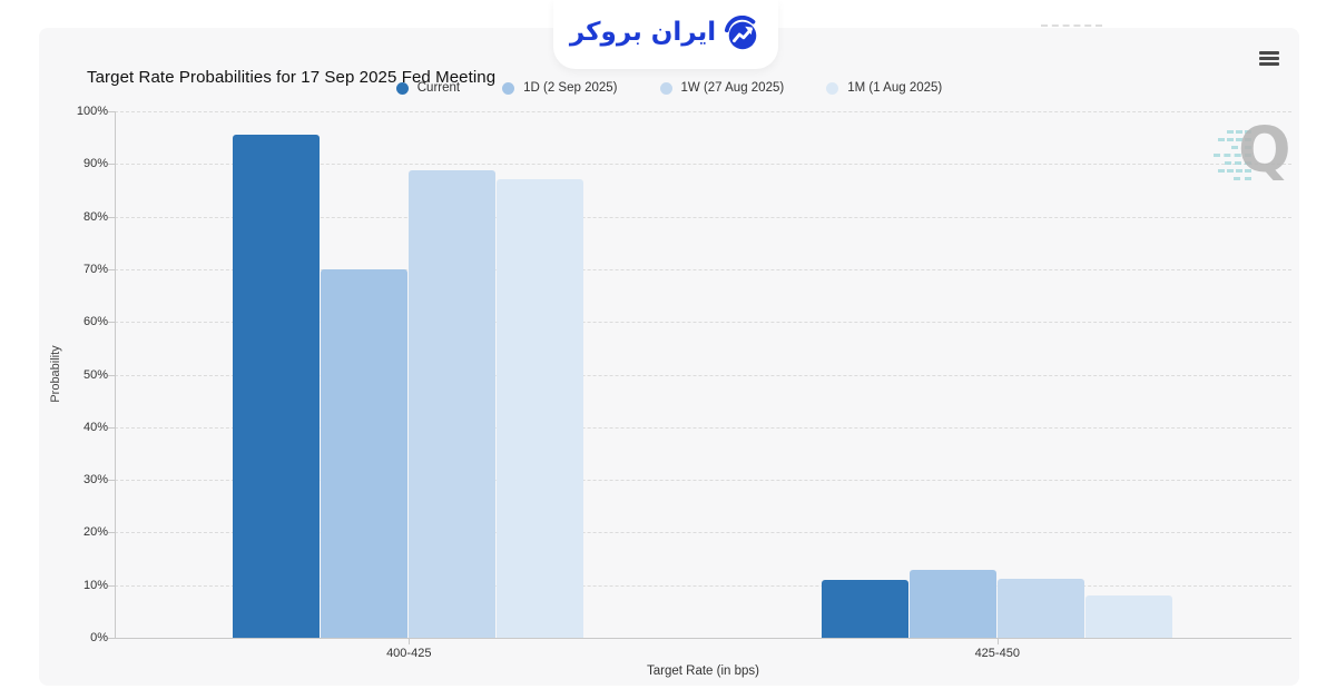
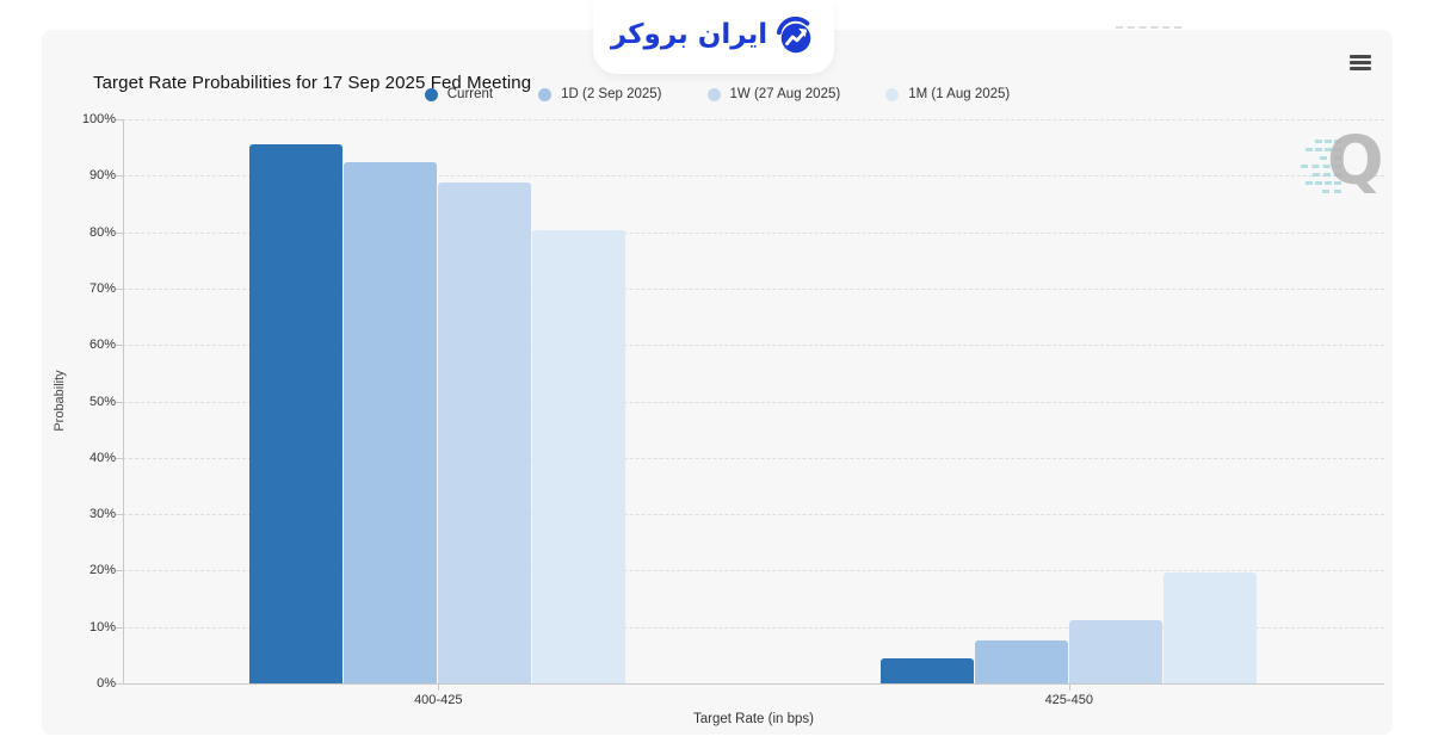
1D (2 Sep 2025)/400-425: 70% -> 92%
1M (1 Aug 2025)/400-425: 87% -> 80%
Current/425-450: 11% -> 4%
1D (2 Sep 2025)/425-450: 13% -> 8%
1M (1 Aug 2025)/425-450: 8% -> 20%
